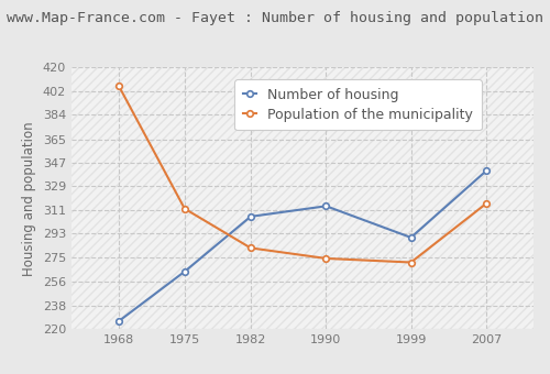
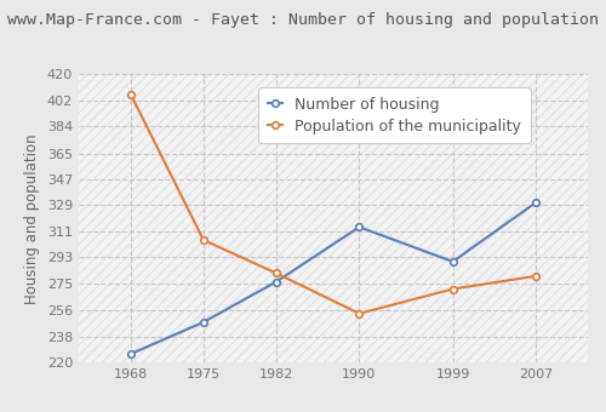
Number of housing/1975: 264 -> 248
Population of the municipality/1975: 312 -> 305
Number of housing/1982: 306 -> 276
Population of the municipality/1990: 274 -> 254
Number of housing/2007: 341 -> 331
Population of the municipality/2007: 316 -> 280
